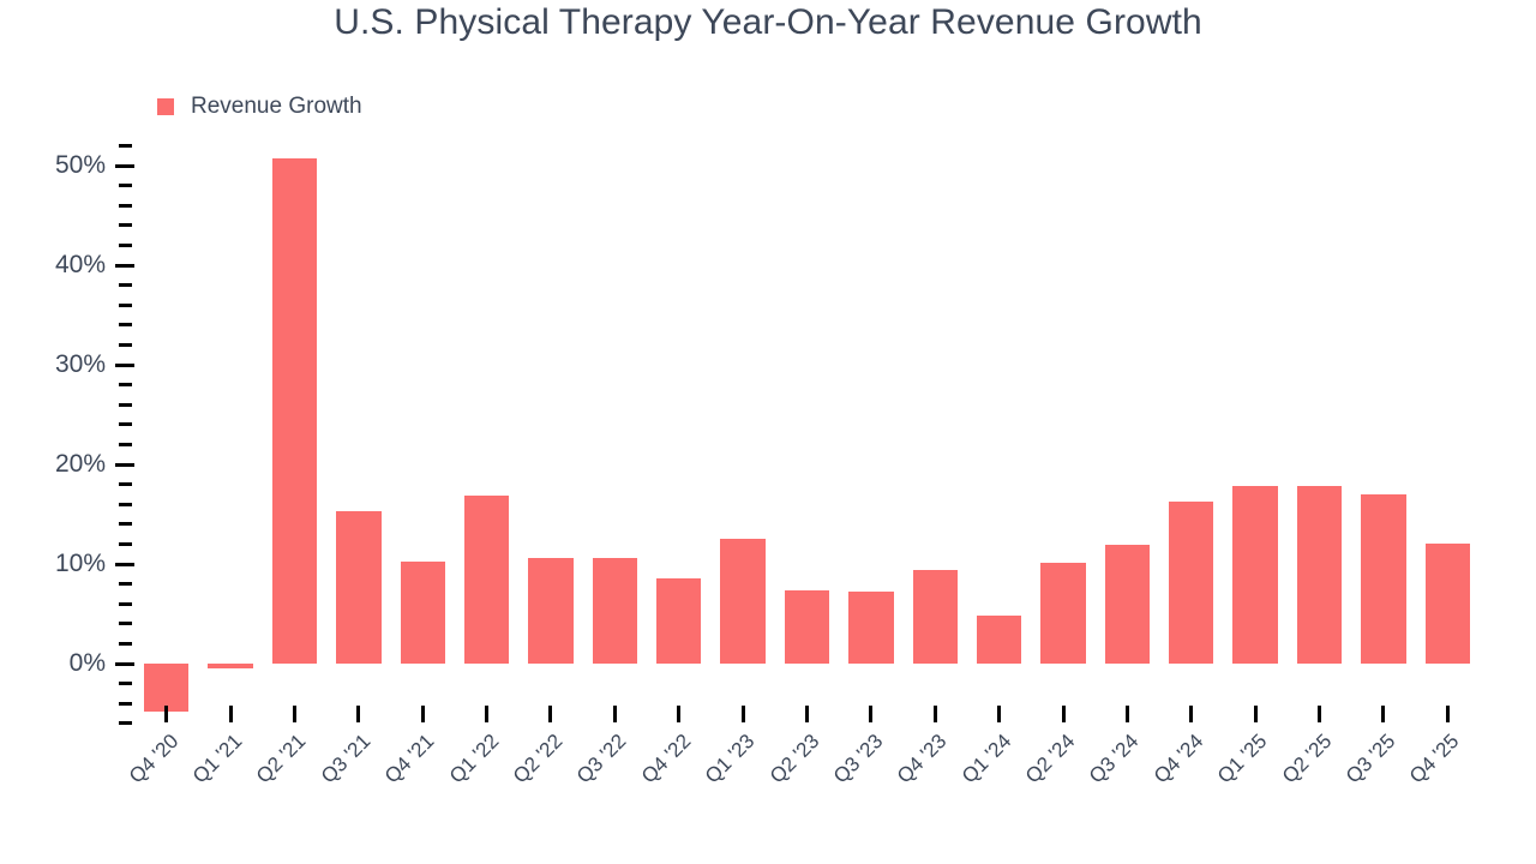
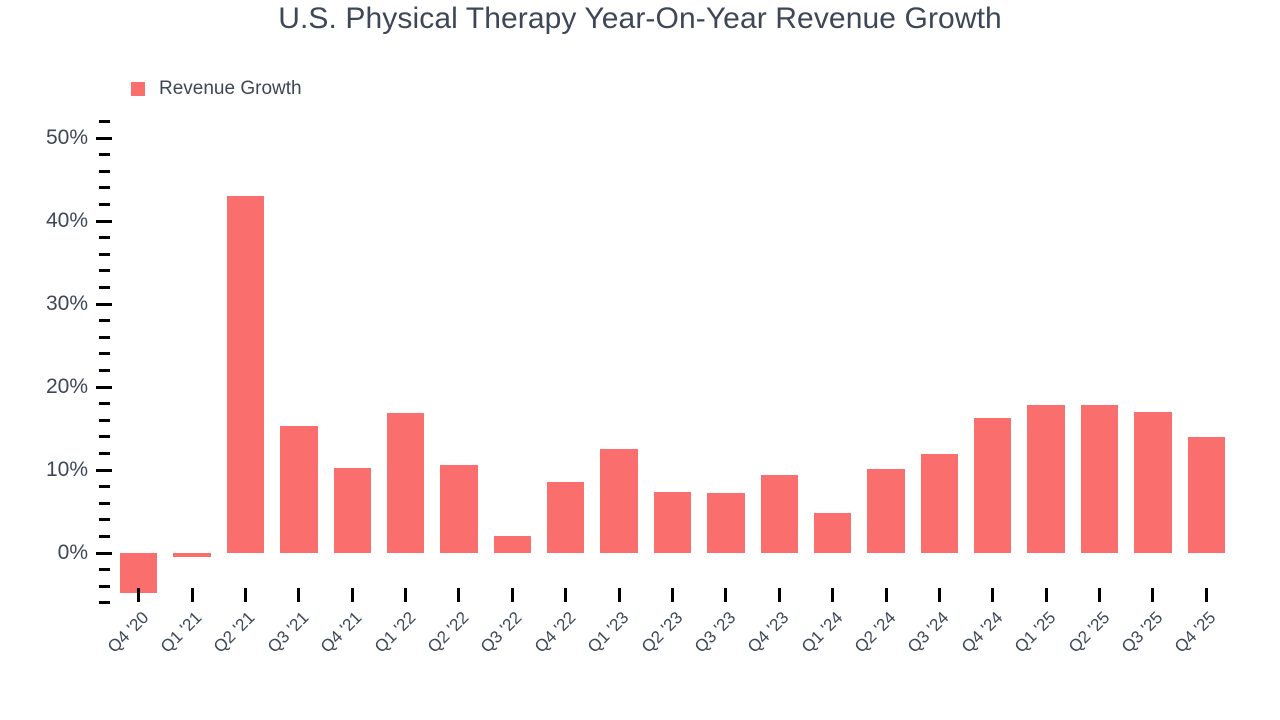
Q2 '21: 51% -> 43%
Q3 '22: 11% -> 2%
Q4 '25: 12% -> 14%
